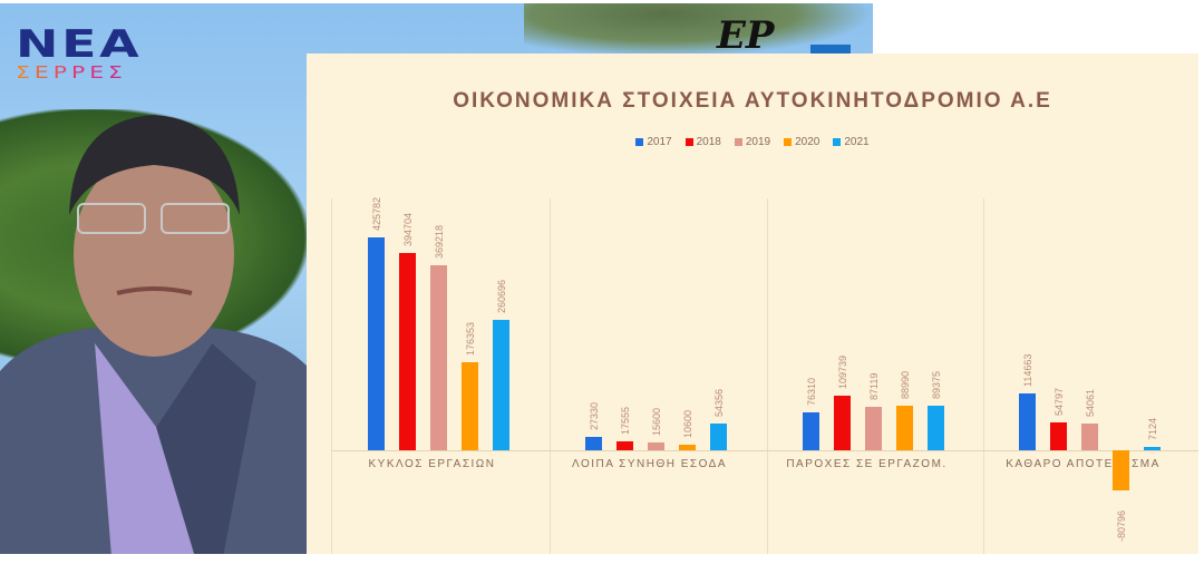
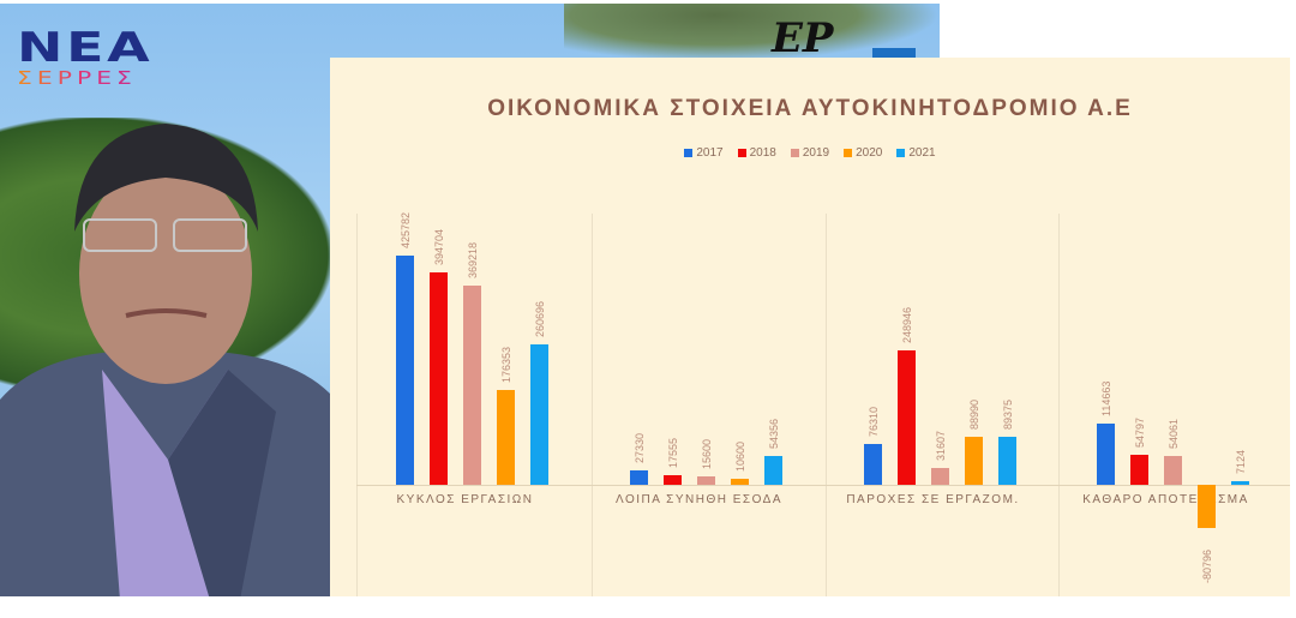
2018/ΠΑΡΟΧΕΣ ΣΕ ΕΡΓΑΖΟΜ.: 109739 -> 248946
2019/ΠΑΡΟΧΕΣ ΣΕ ΕΡΓΑΖΟΜ.: 87119 -> 31607
